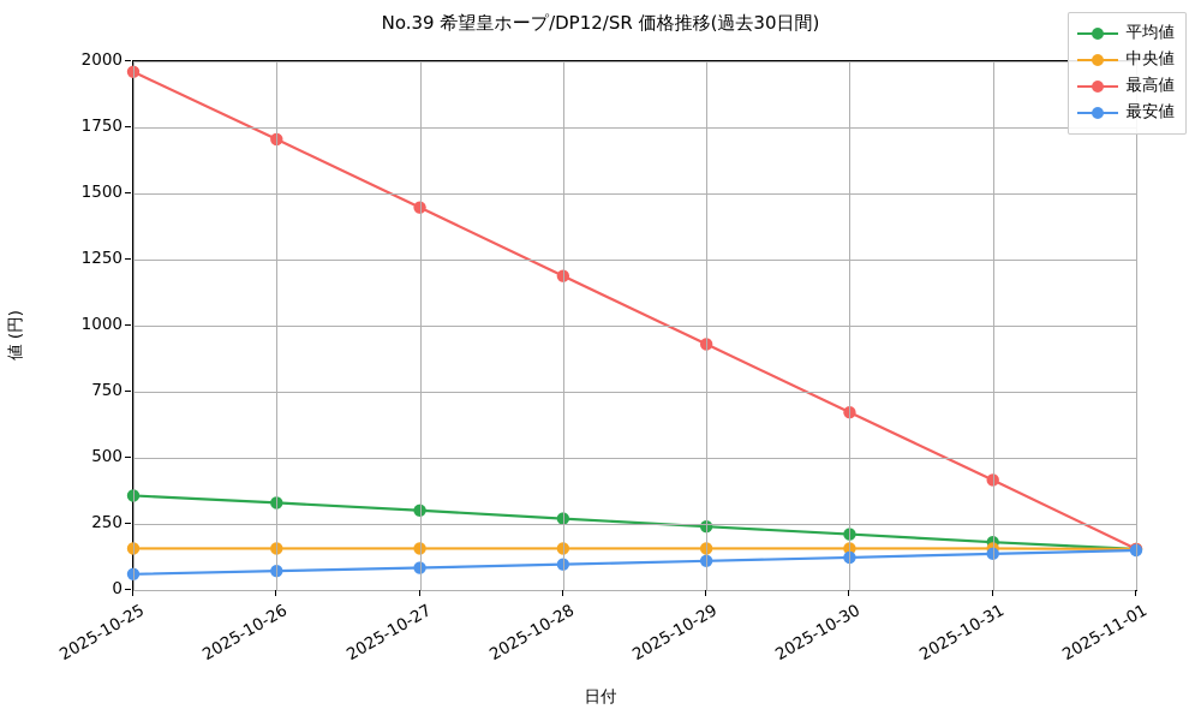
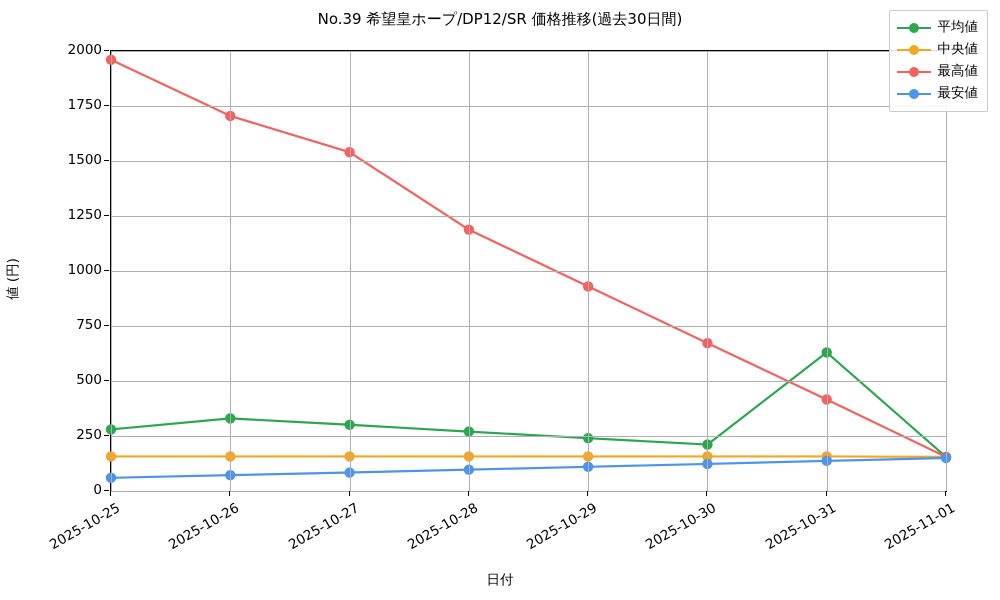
平均値/2025-10-25: 360 -> 280
最高値/2025-10-27: 1450 -> 1540
平均値/2025-10-31: 180 -> 630
